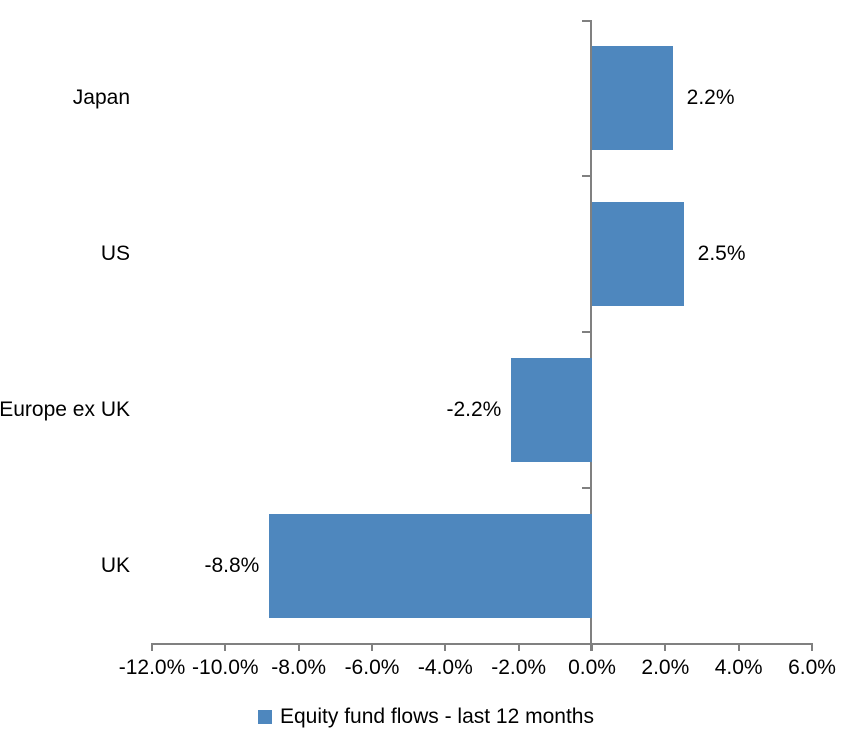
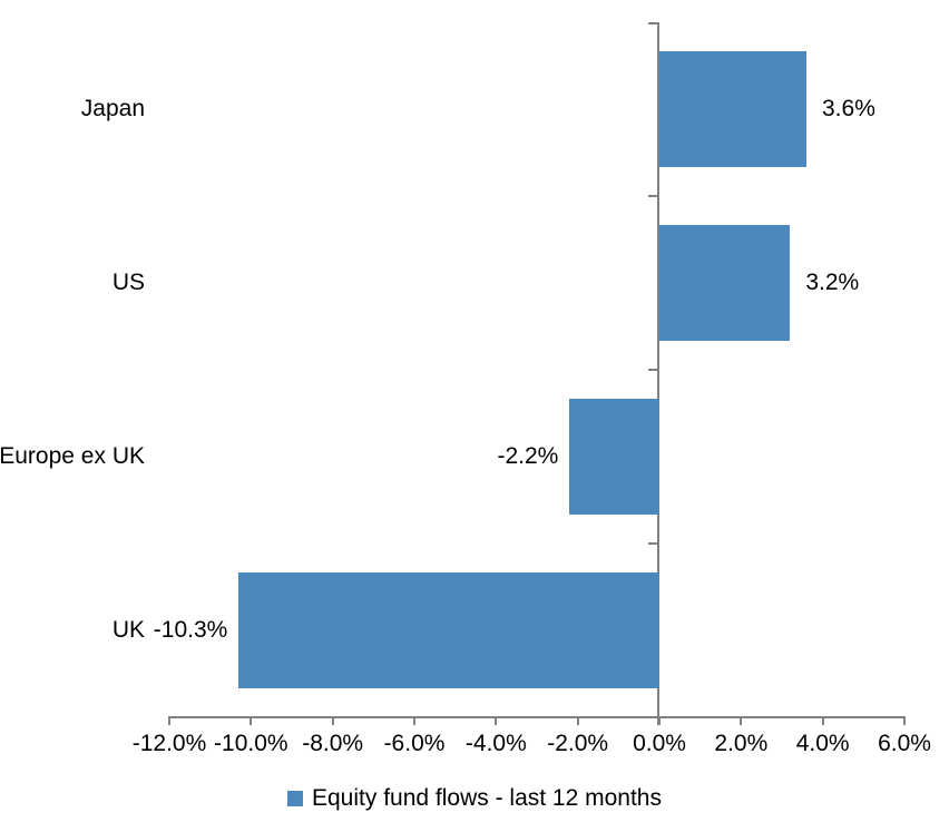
Japan: 2.2% -> 3.6%
US: 2.5% -> 3.2%
UK: -8.8% -> -10.3%
